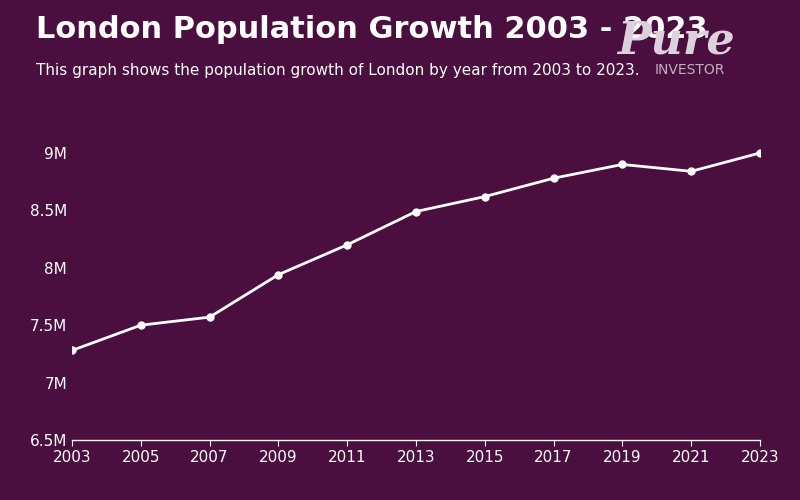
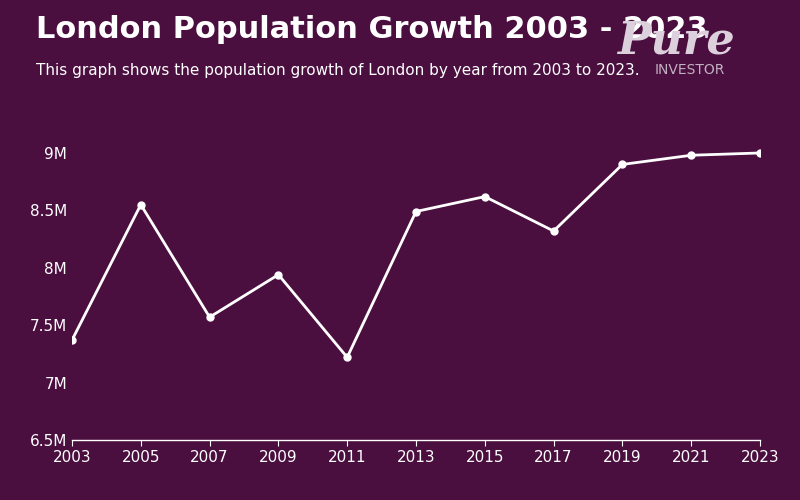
2003: 7.28M -> 7.37M
2005: 7.50M -> 8.55M
2011: 8.20M -> 7.22M
2017: 8.78M -> 8.32M
2021: 8.84M -> 8.98M
